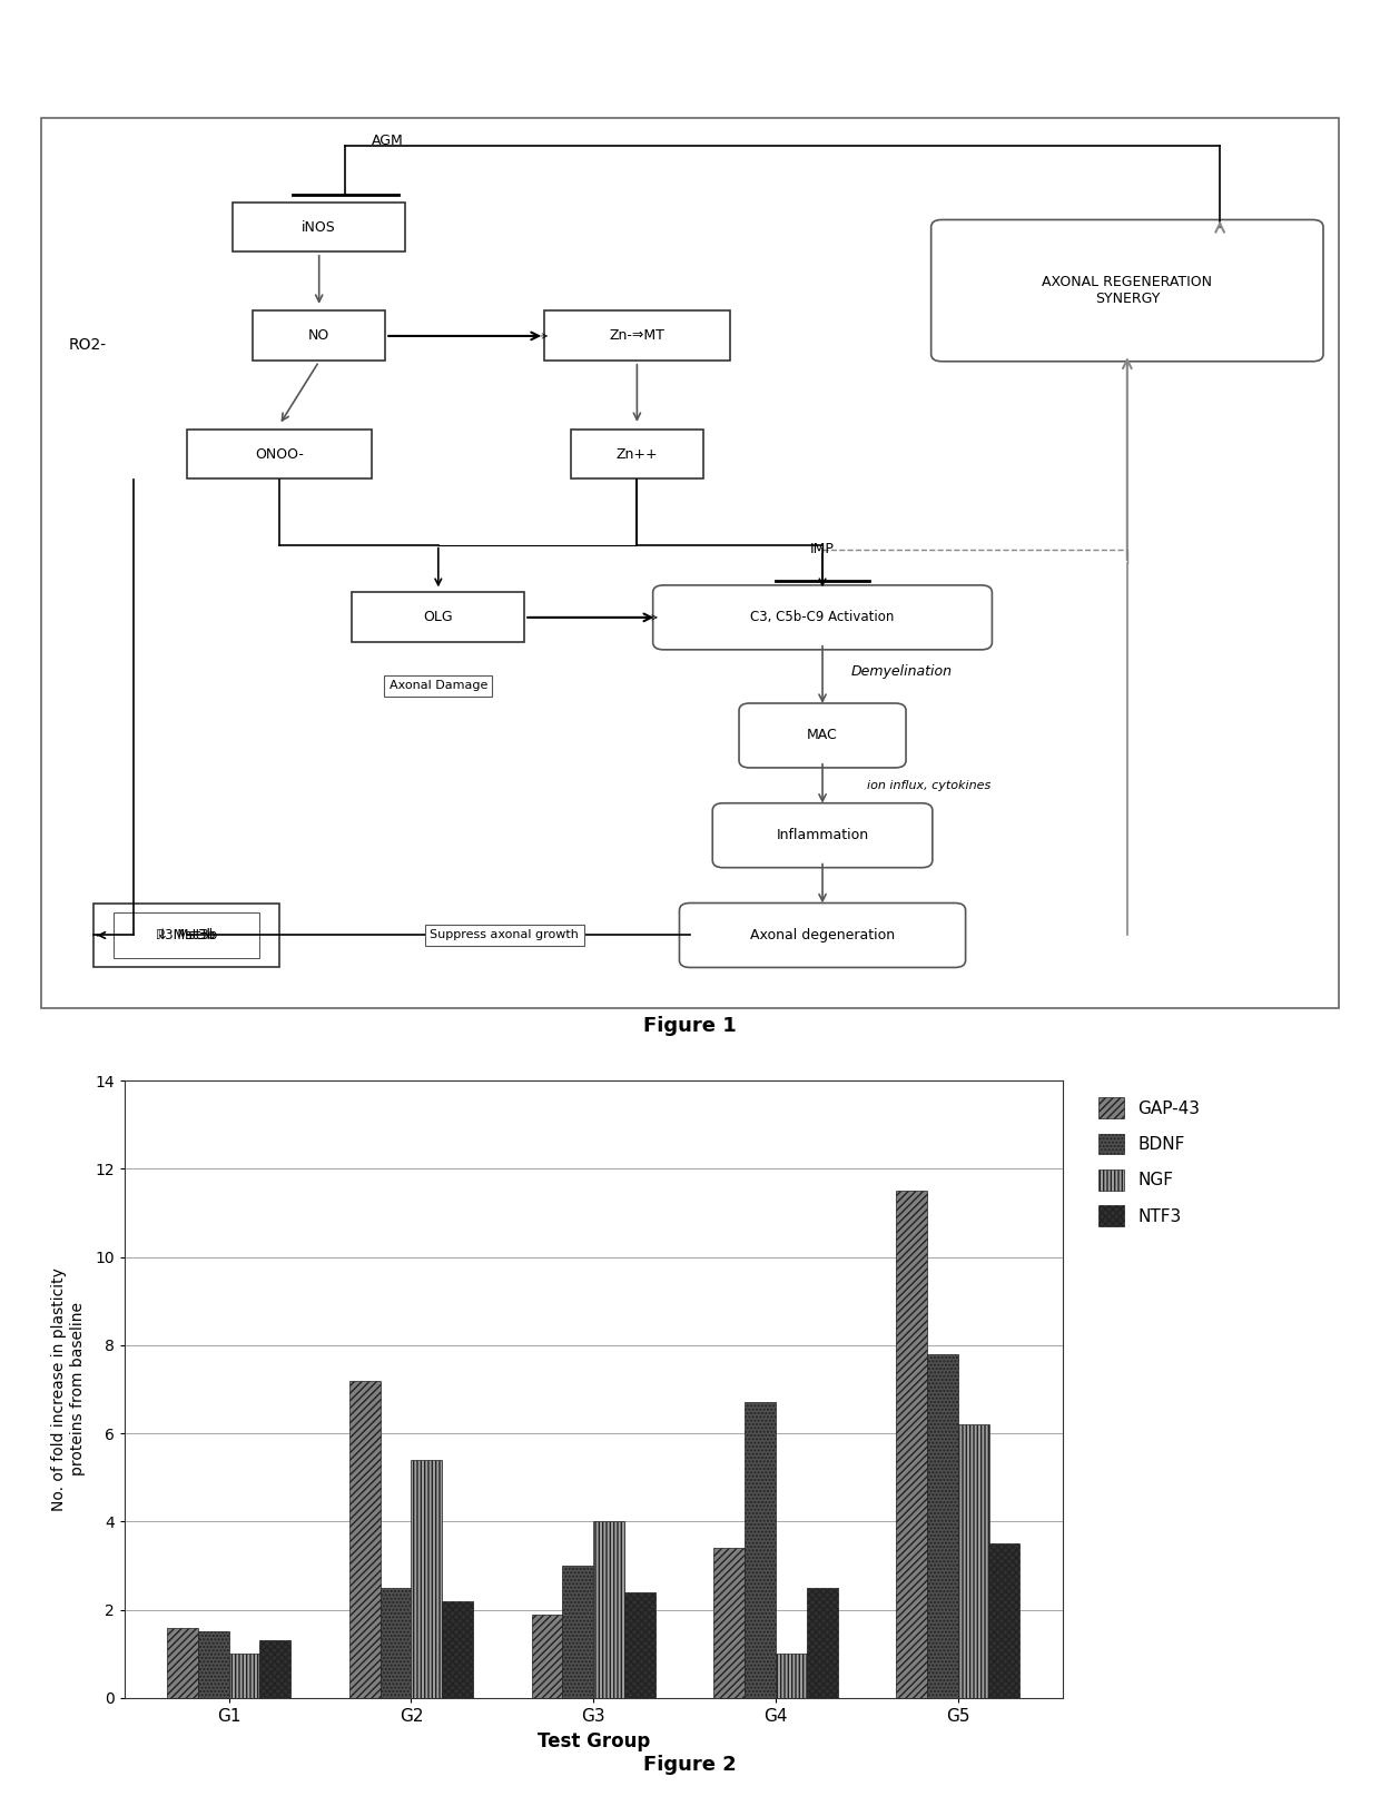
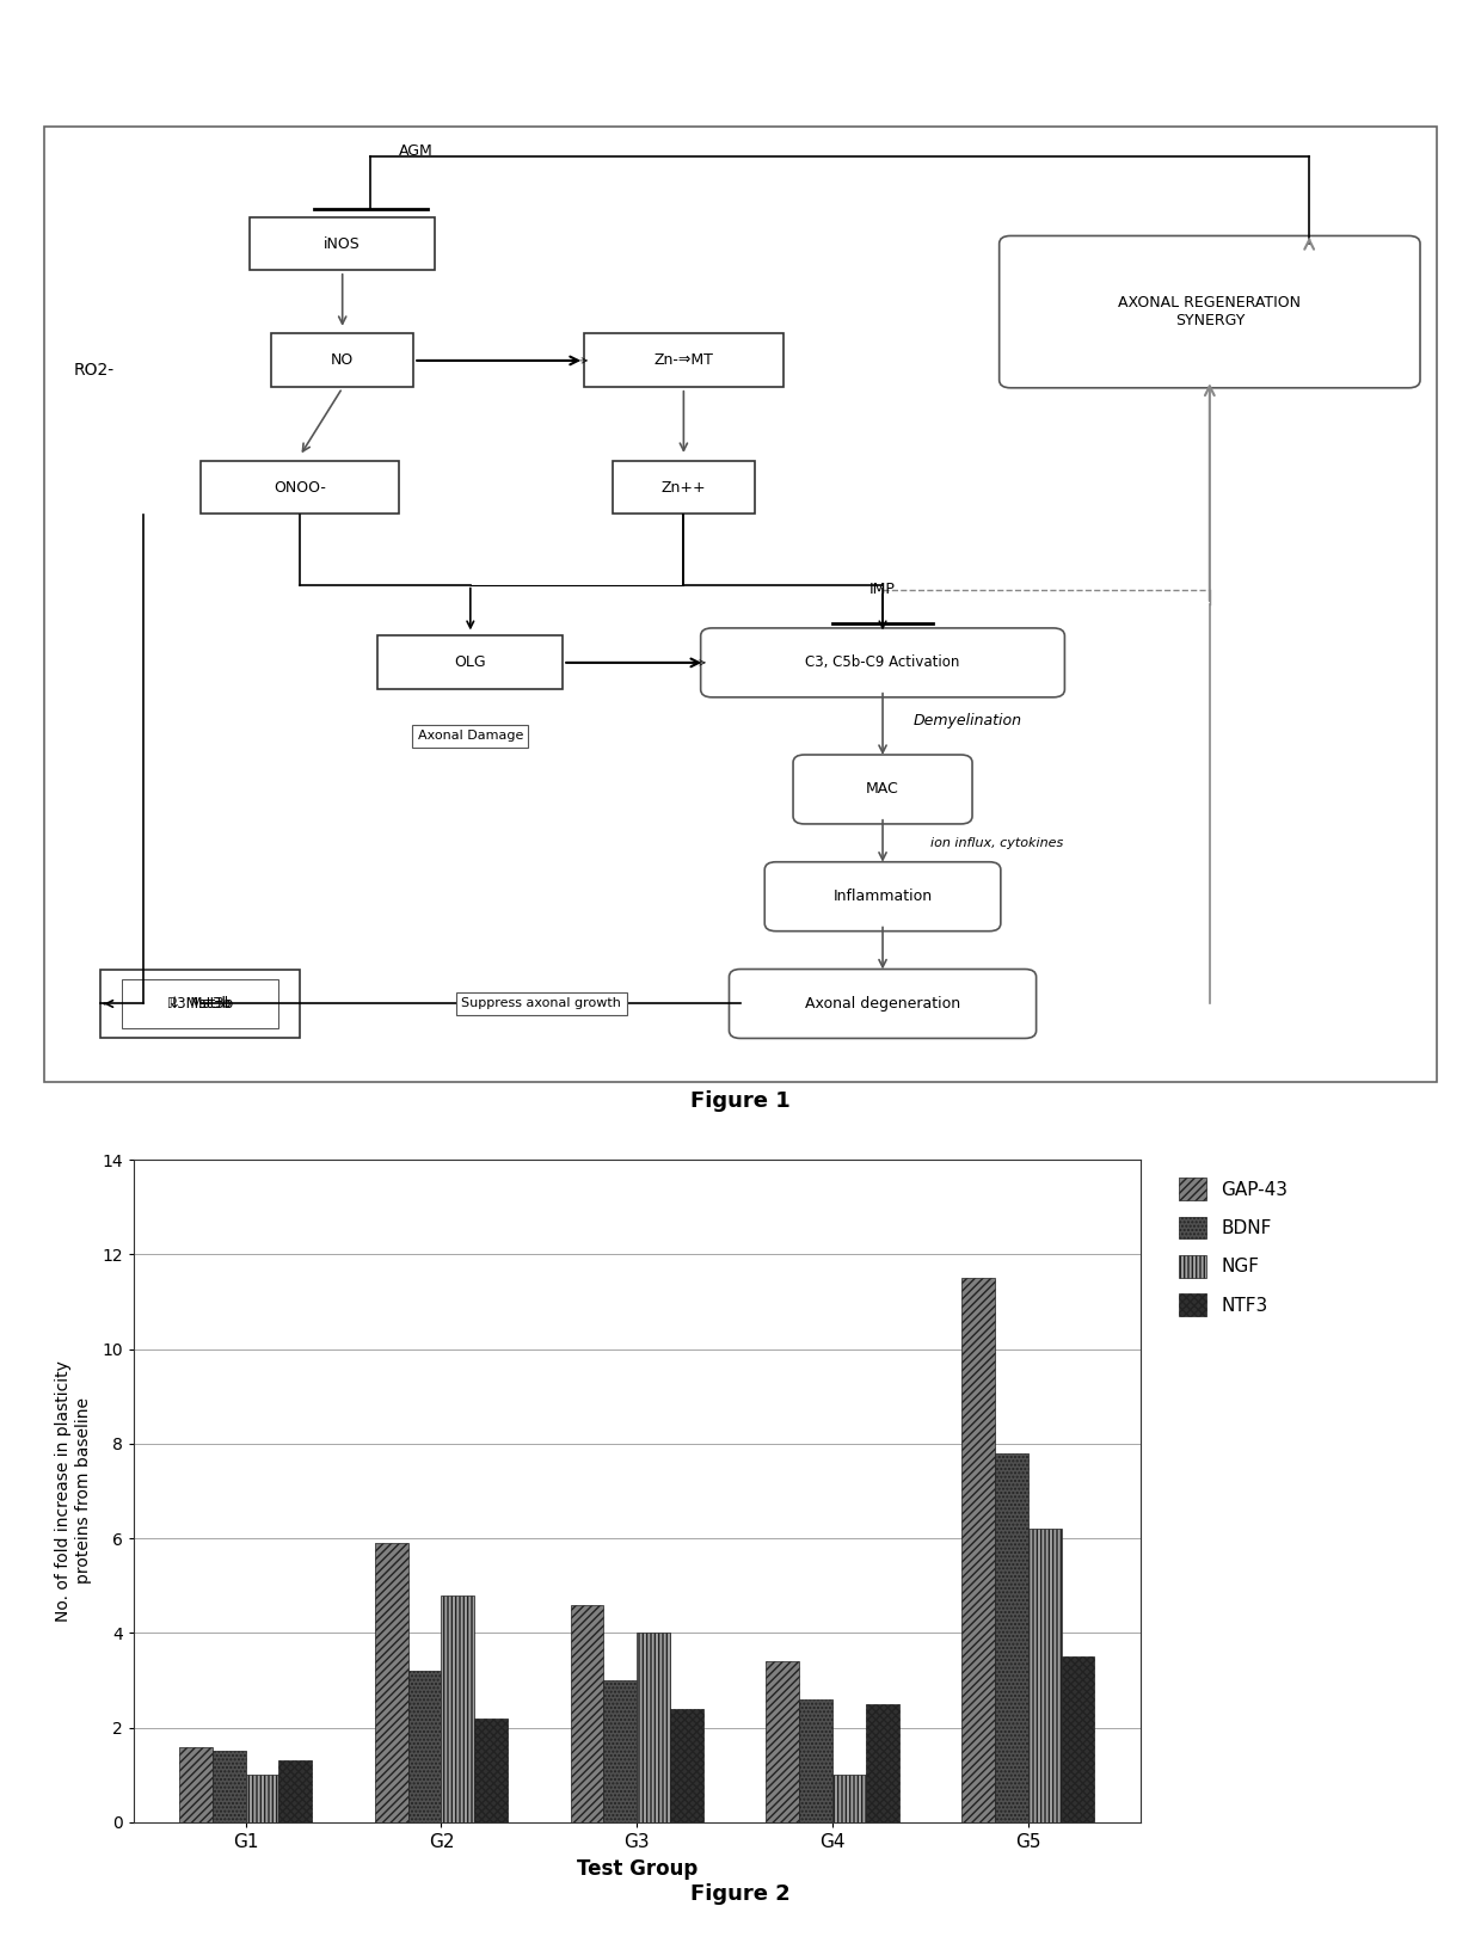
GAP-43/G2: 7.2 -> 5.9
BDNF/G2: 2.5 -> 3.2
NGF/G2: 5.4 -> 4.8
GAP-43/G3: 1.9 -> 4.6
BDNF/G4: 6.7 -> 2.6
